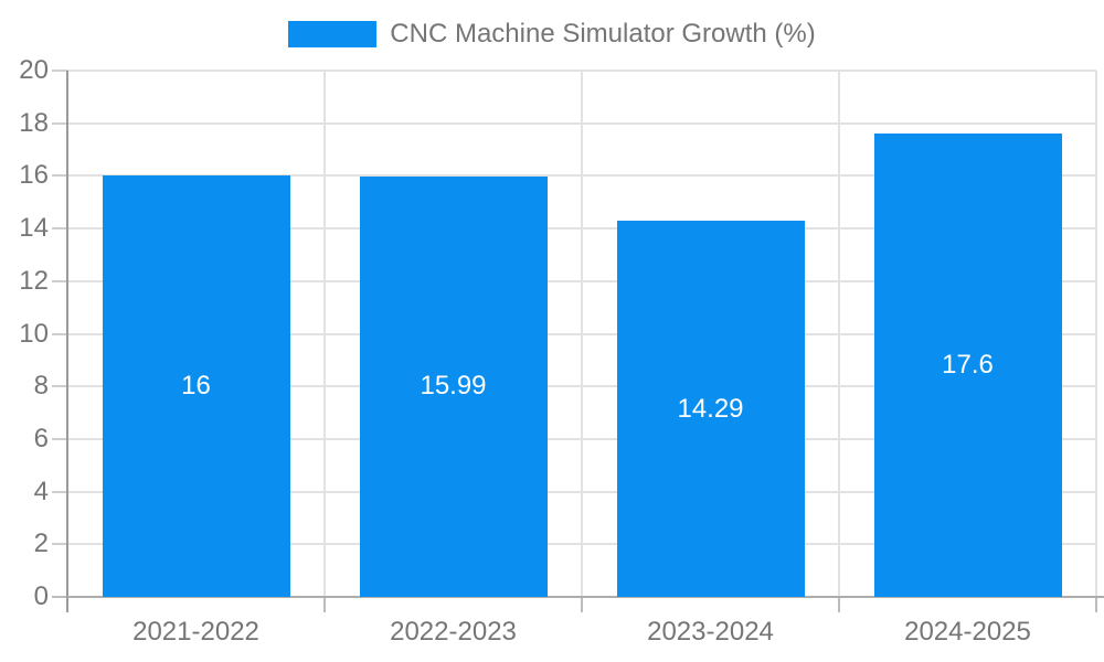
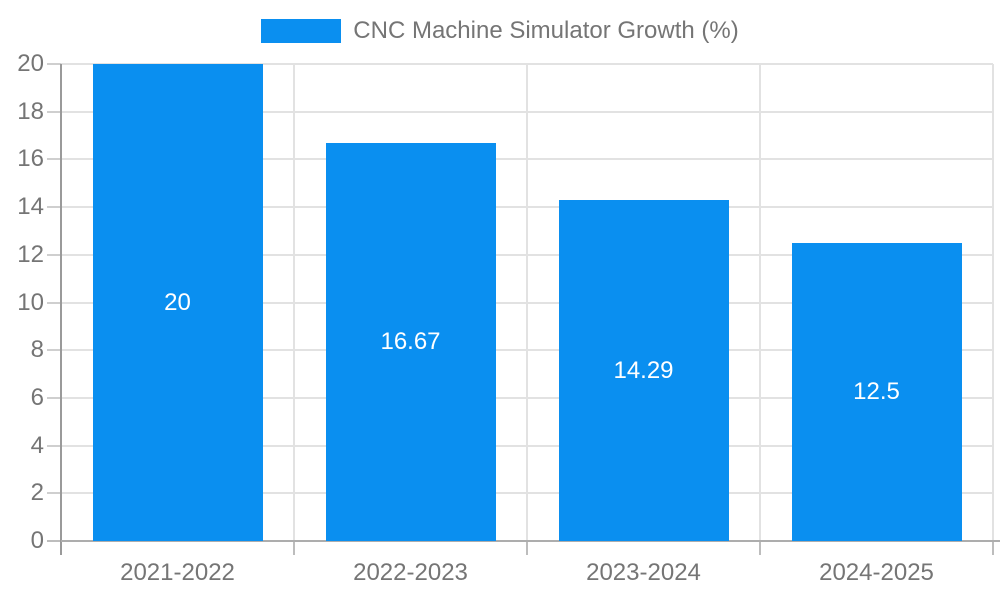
2021-2022: 16 -> 20
2022-2023: 15.99 -> 16.67
2024-2025: 17.6 -> 12.5
